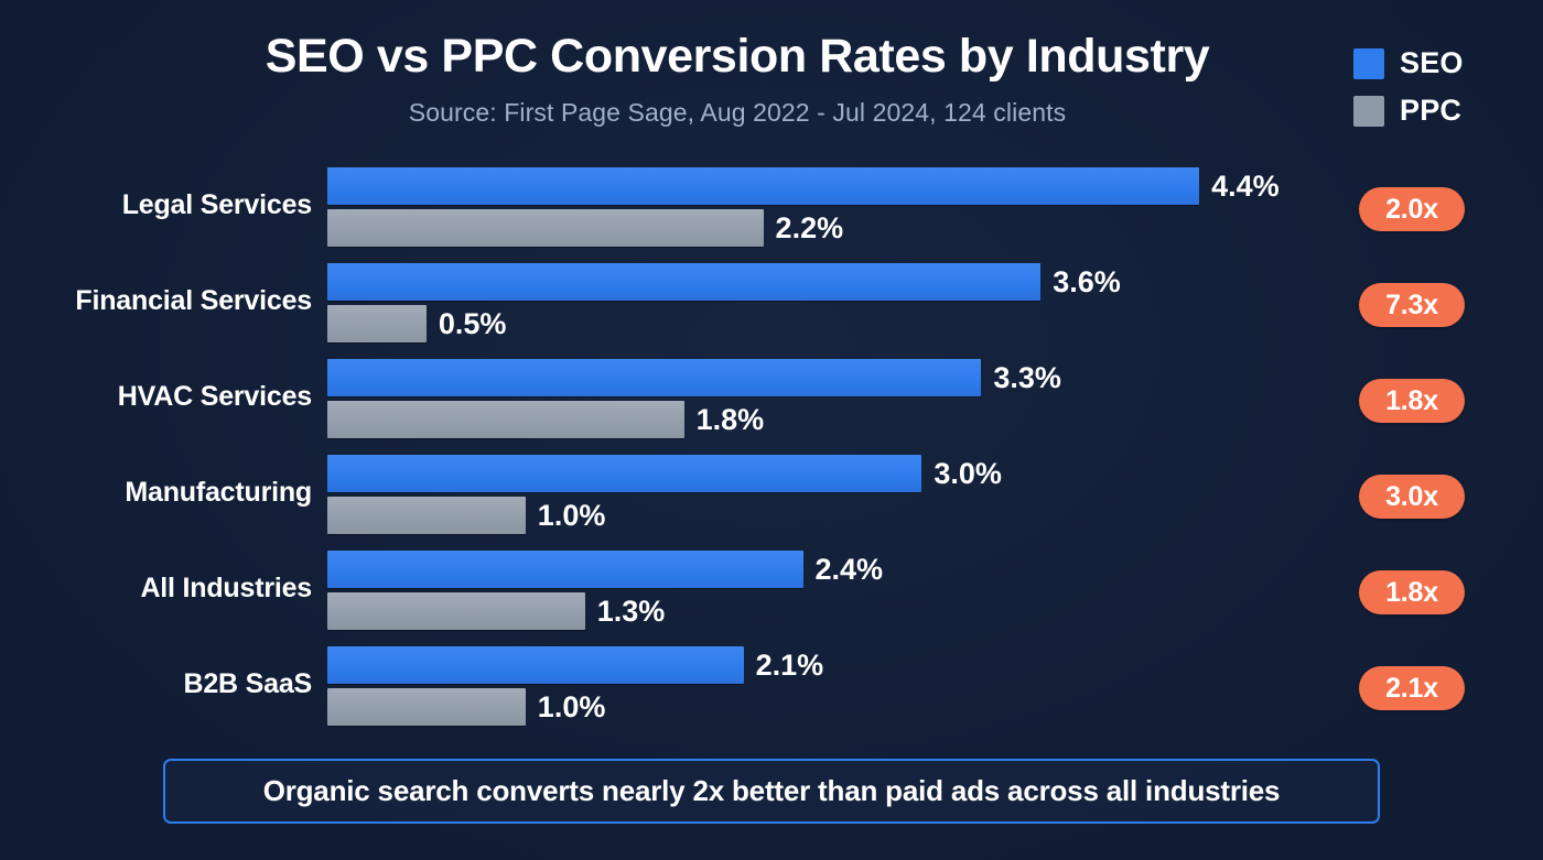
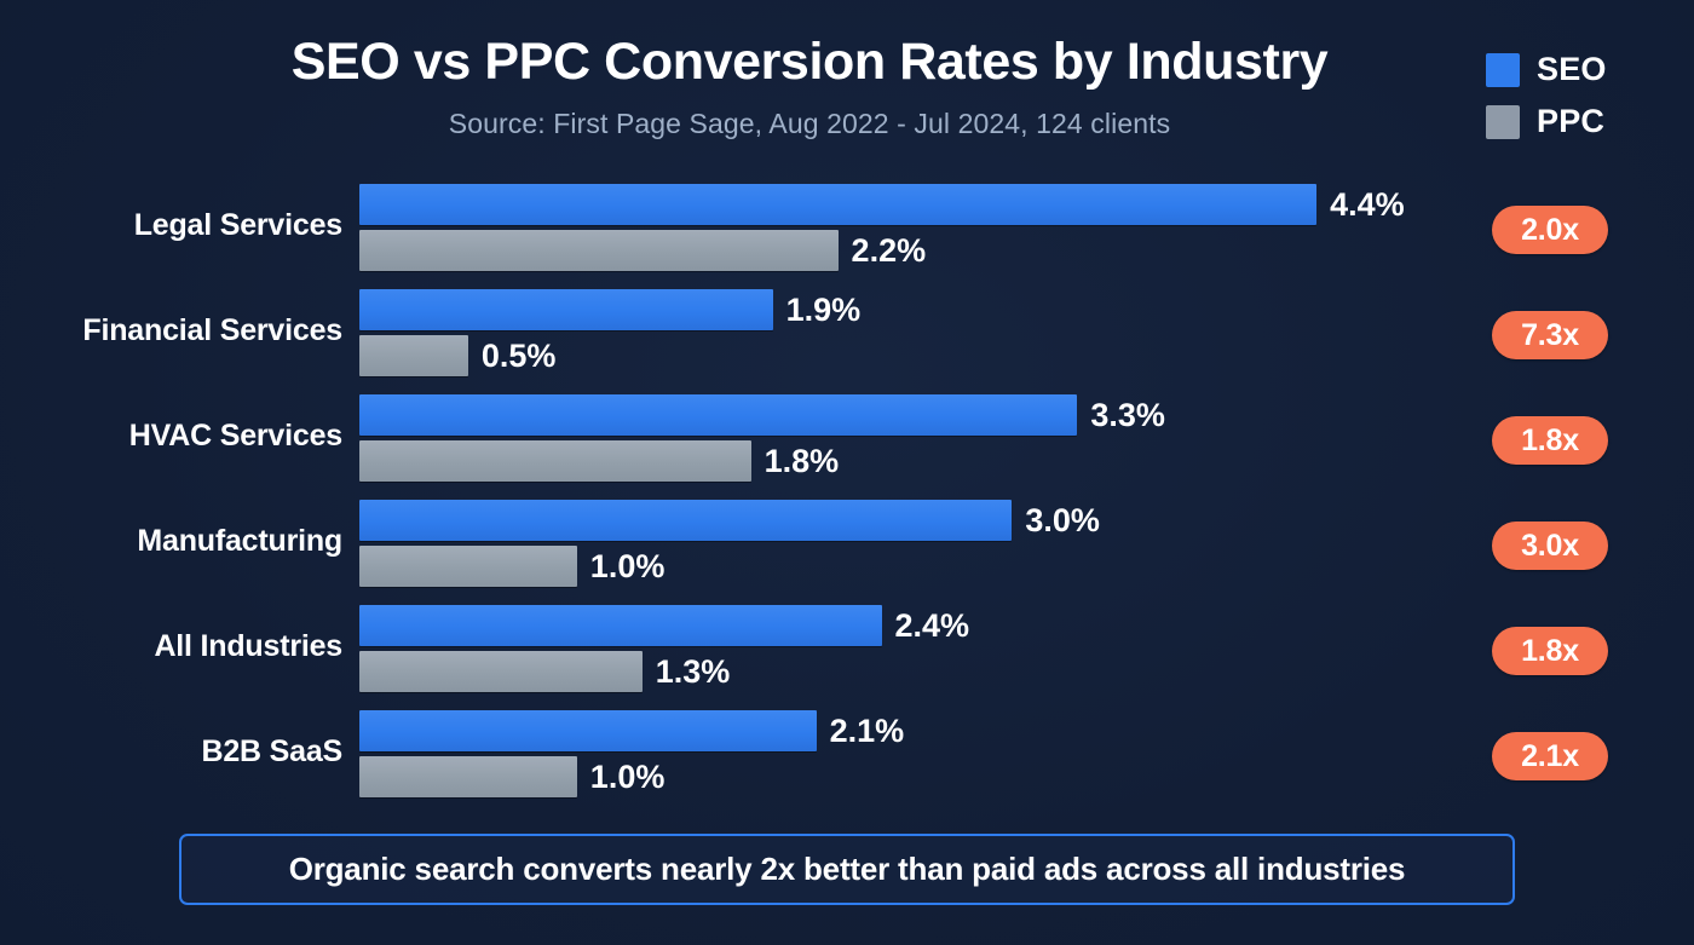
SEO/Financial Services: 3.6% -> 1.9%
